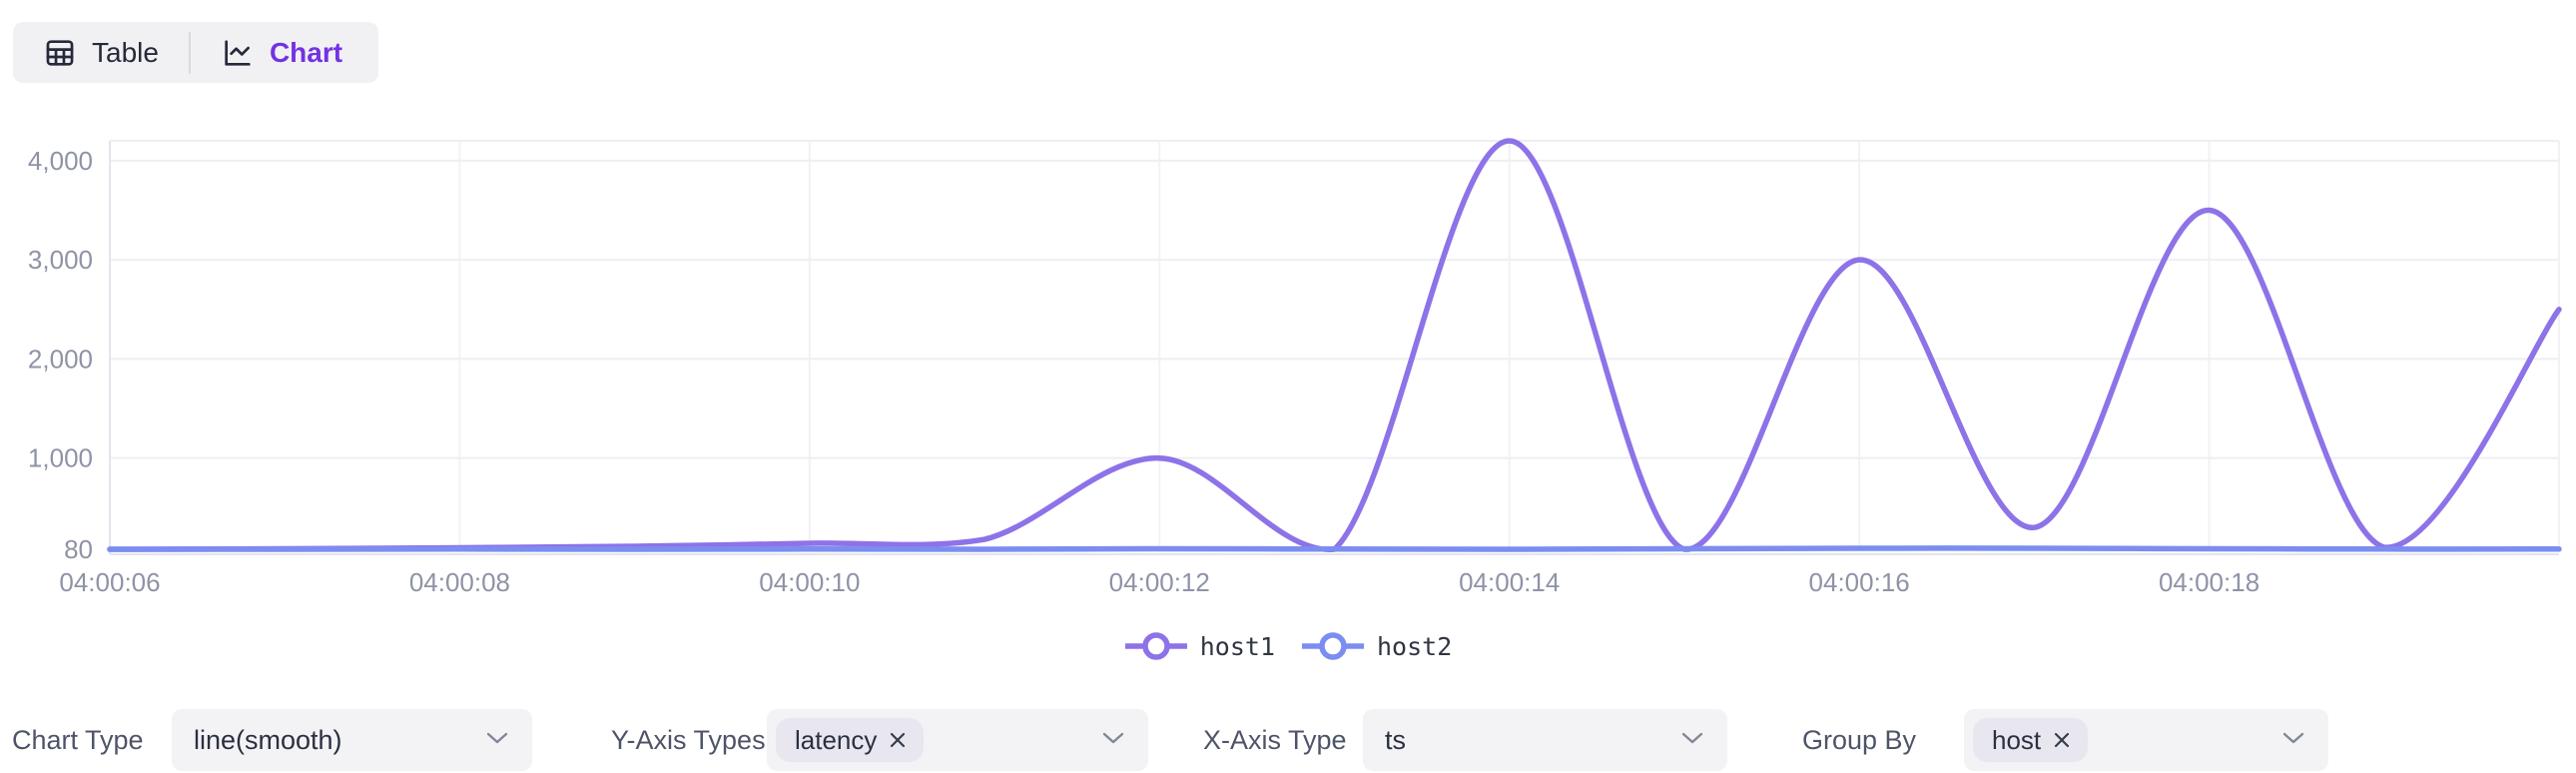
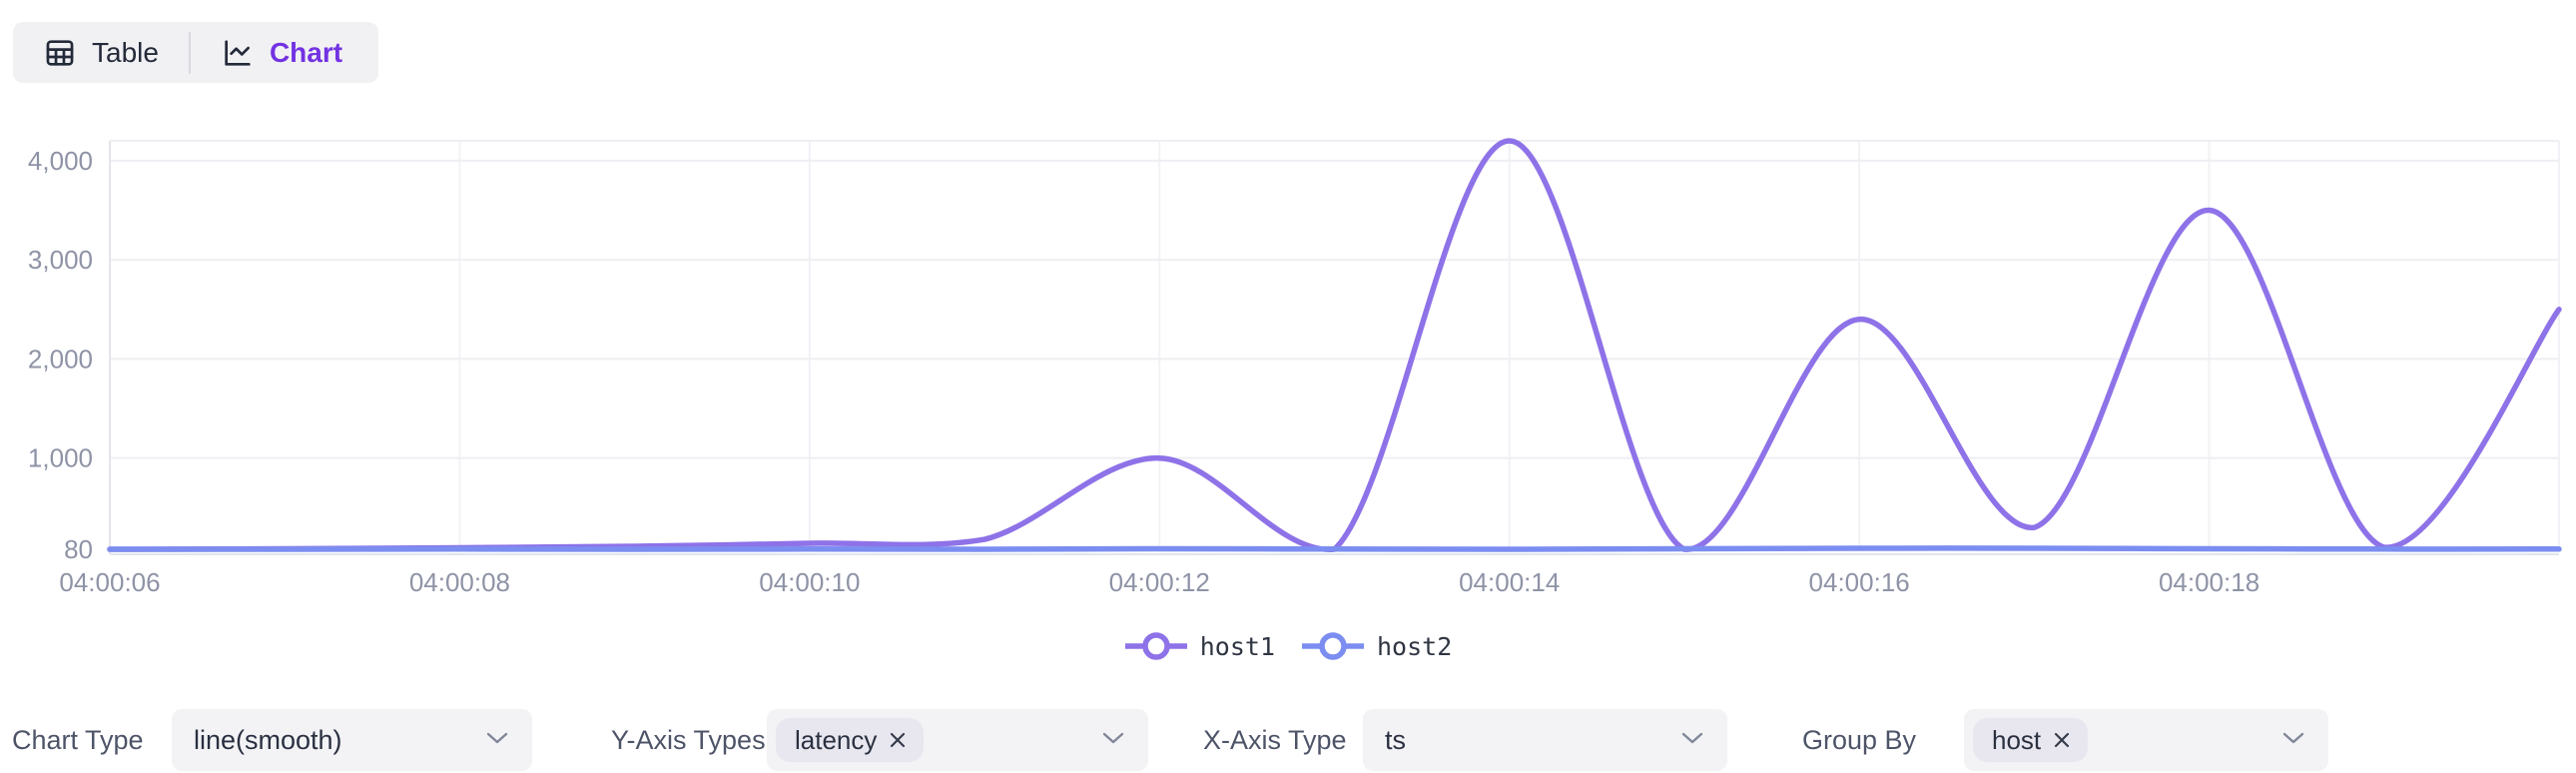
host1/04:00:16: 3000 -> 2400
